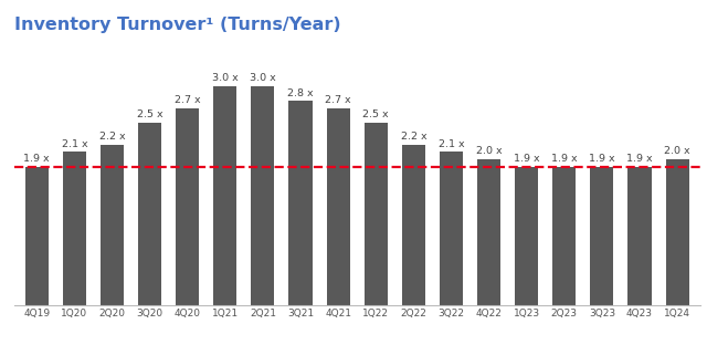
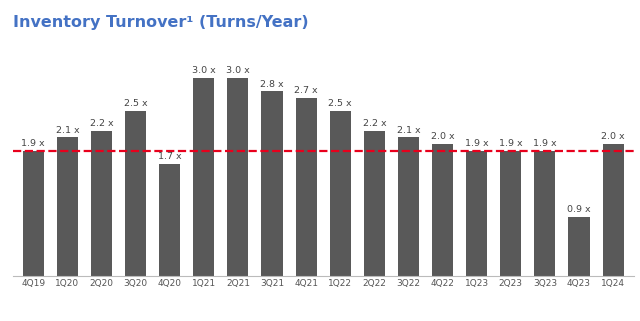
4Q20: 2.7 -> 1.7
4Q23: 1.9 -> 0.9
